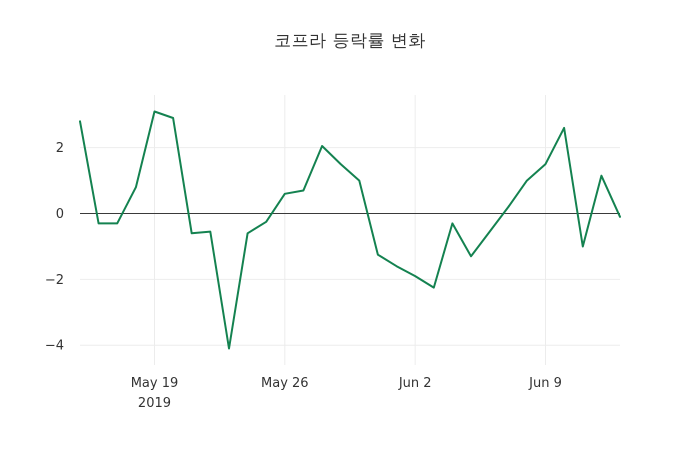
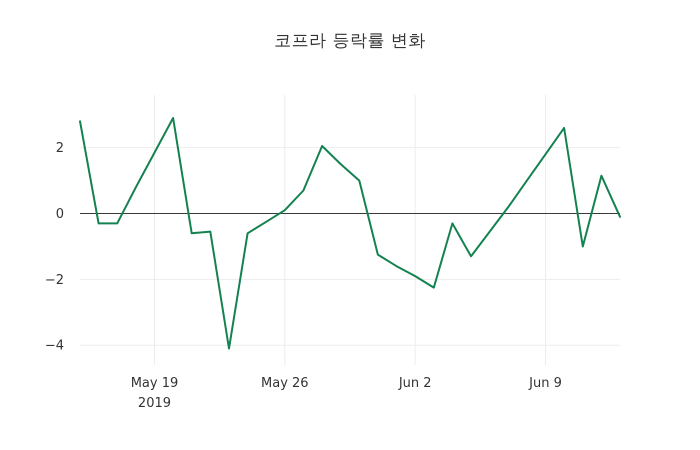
May 19: 3.1 -> 1.9
May 26: 0.6 -> 0.1
Jun 9: 1.5 -> 1.8
